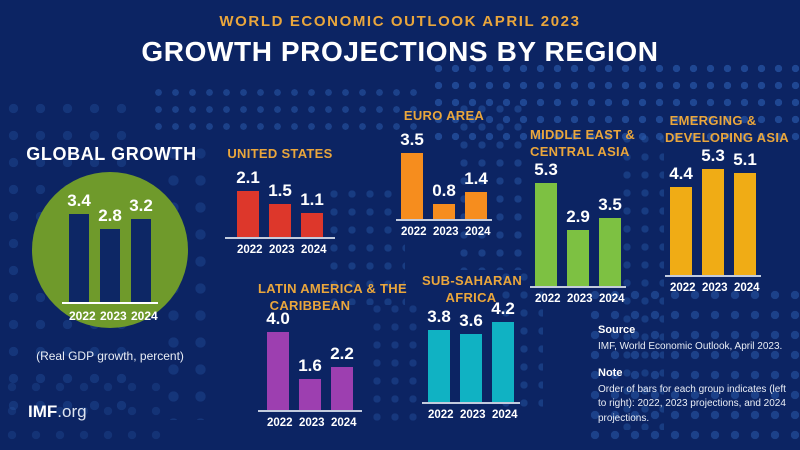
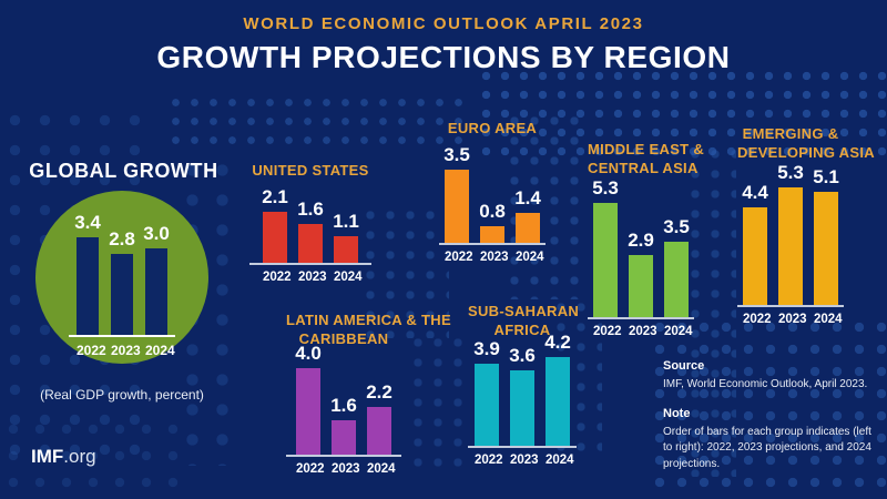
GLOBAL GROWTH/2024: 3.2 -> 3.0
UNITED STATES/2023: 1.5 -> 1.6
SUB-SAHARAN AFRICA/2022: 3.8 -> 3.9
